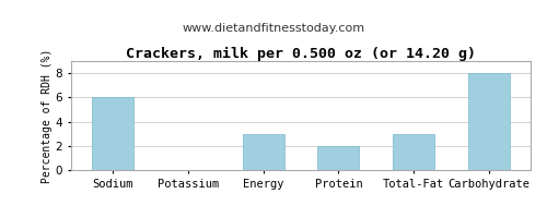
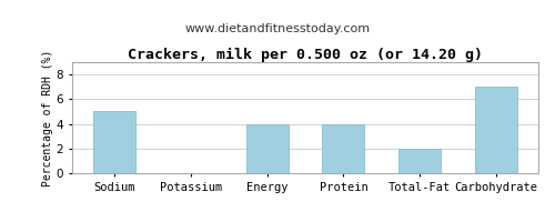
Sodium: 6 -> 5
Energy: 3 -> 4
Protein: 2 -> 4
Total-Fat: 3 -> 2
Carbohydrate: 8 -> 7
